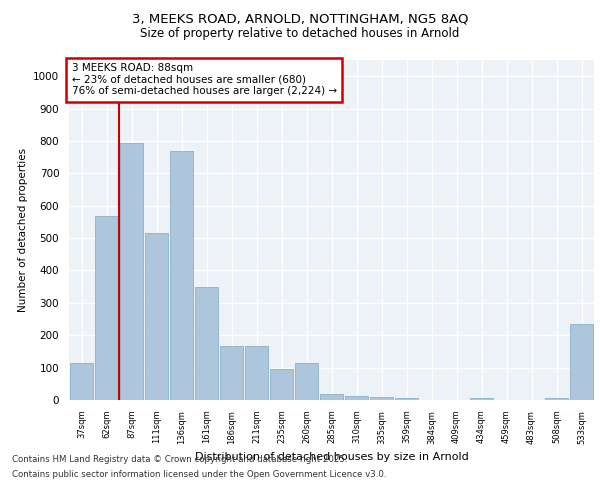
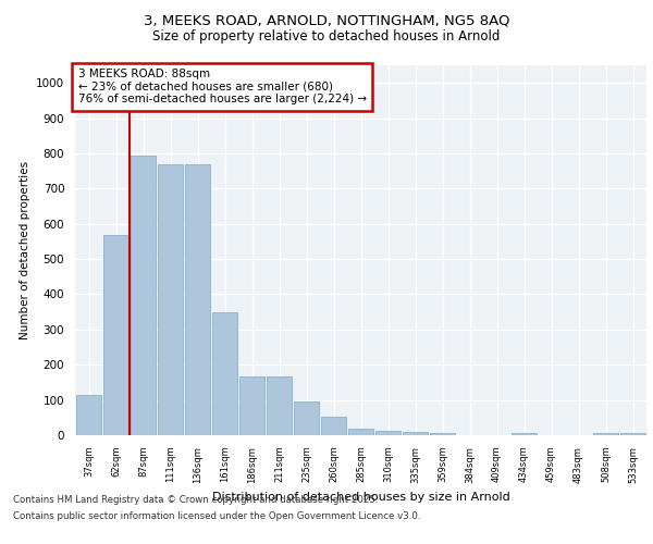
111sqm: 515 -> 770
260sqm: 115 -> 52
533sqm: 235 -> 5
